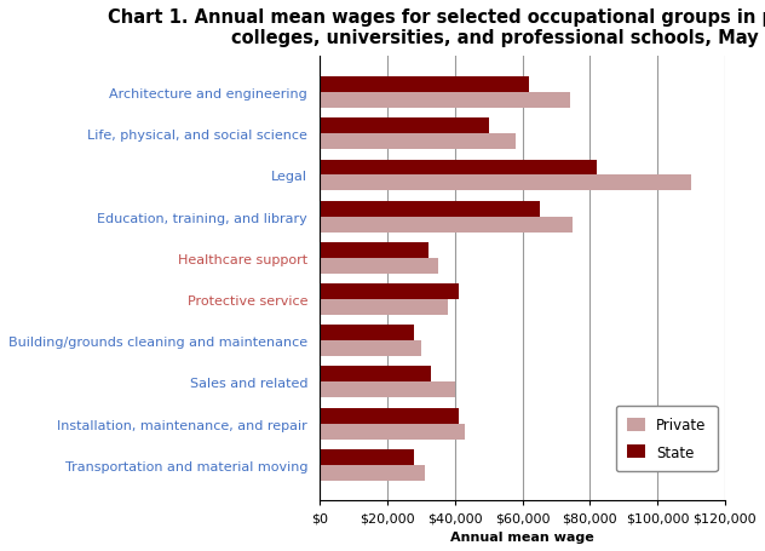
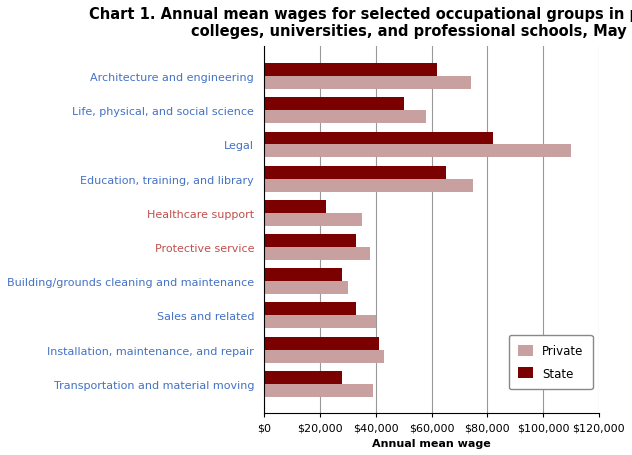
State/Healthcare support: $32,000 -> $22,000
State/Protective service: $41,000 -> $33,000
Private/Transportation and material moving: $31,000 -> $39,000
